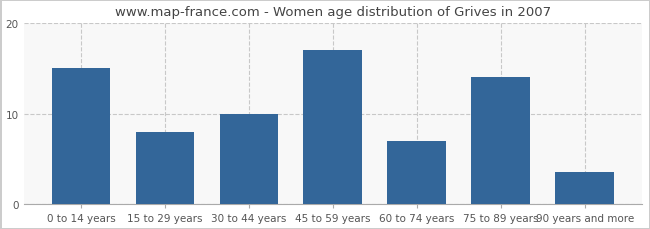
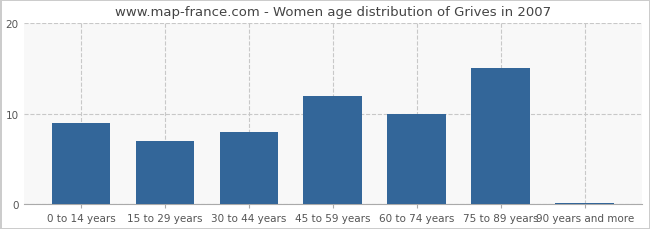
0 to 14 years: 15.0 -> 9.0
15 to 29 years: 8.0 -> 7.0
30 to 44 years: 10.0 -> 8.0
45 to 59 years: 17.0 -> 12.0
60 to 74 years: 7.0 -> 10.0
75 to 89 years: 14.0 -> 15.0
90 years and more: 3.6 -> 0.2
